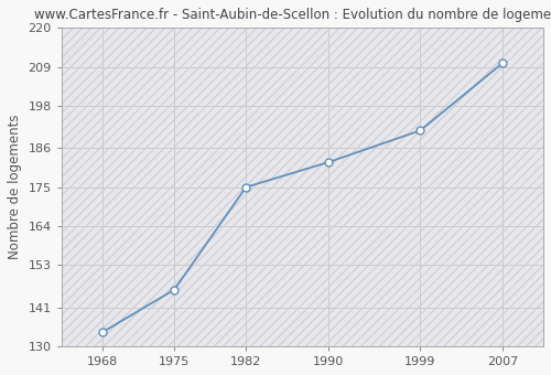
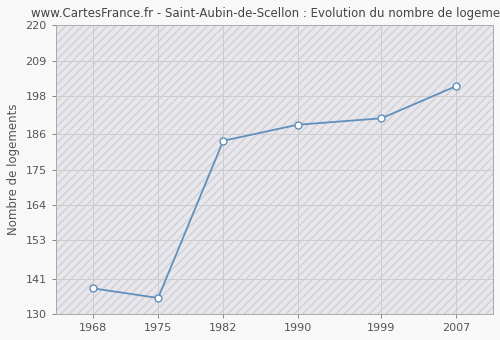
1968: 134 -> 138
1975: 146 -> 135
1982: 175 -> 184
1990: 182 -> 189
2007: 210 -> 201
